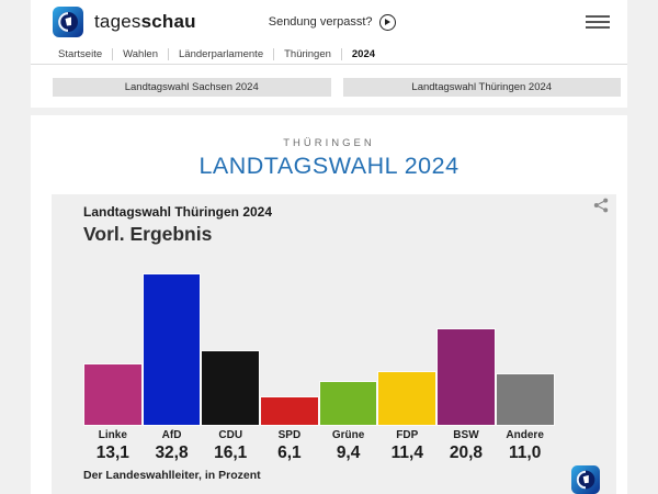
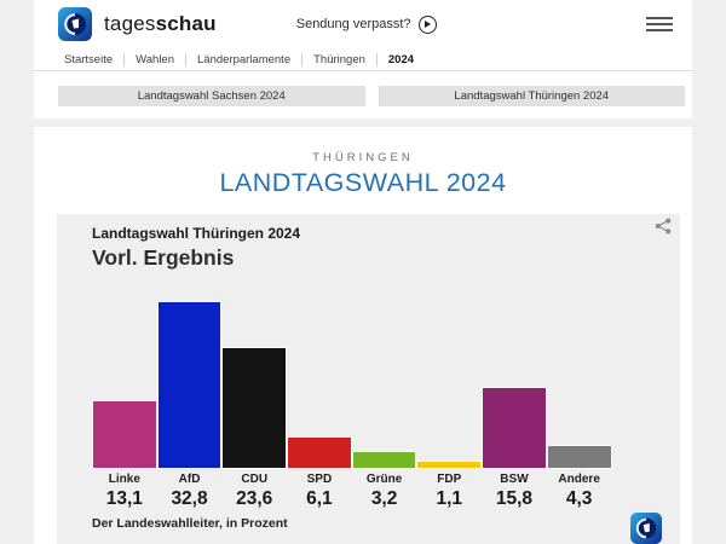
CDU: 16,1 -> 23,6
Grüne: 9,4 -> 3,2
FDP: 11,4 -> 1,1
BSW: 20,8 -> 15,8
Andere: 11,0 -> 4,3
